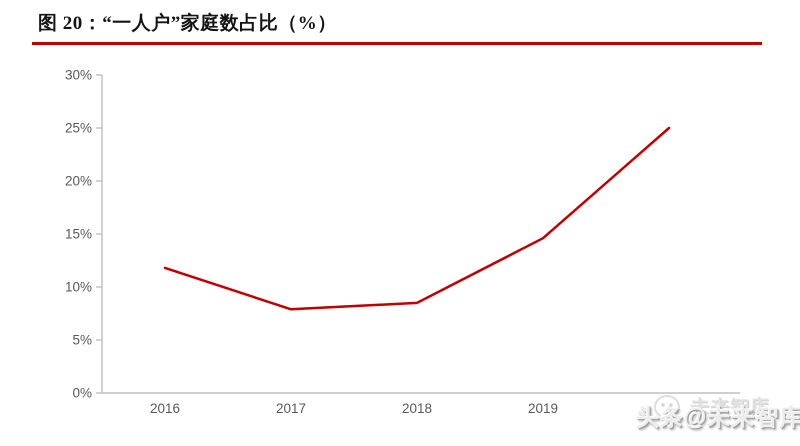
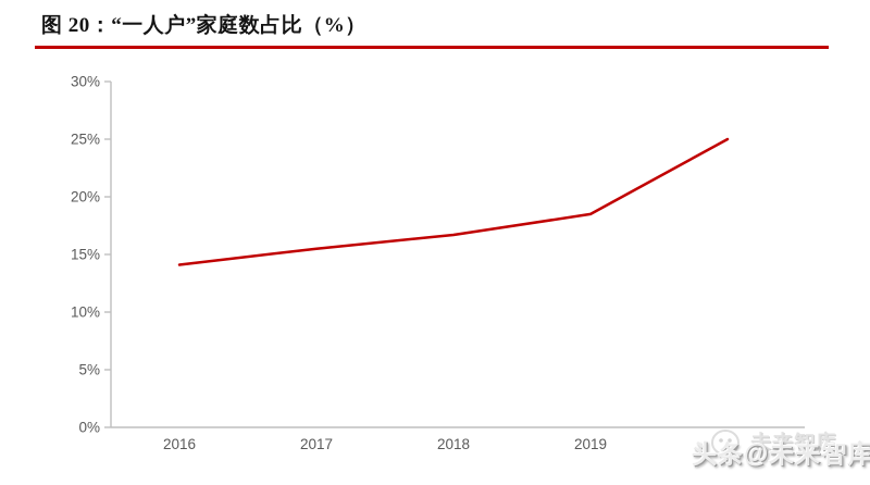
2016: 11.8% -> 14.1%
2017: 7.9% -> 15.5%
2018: 8.5% -> 16.7%
2019: 14.6% -> 18.5%
